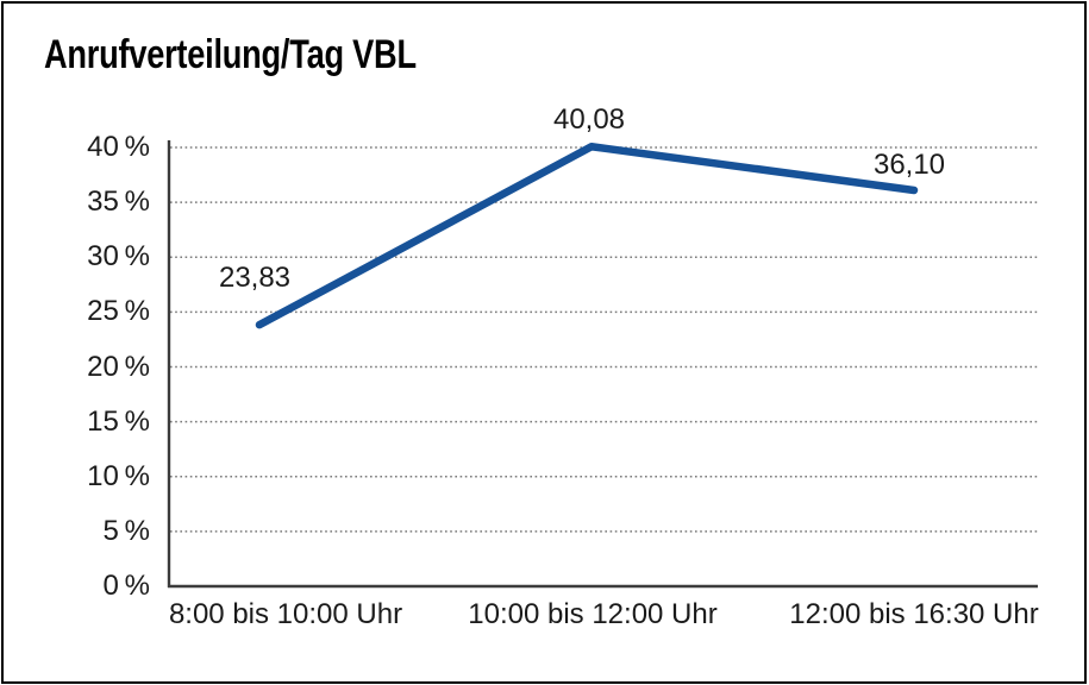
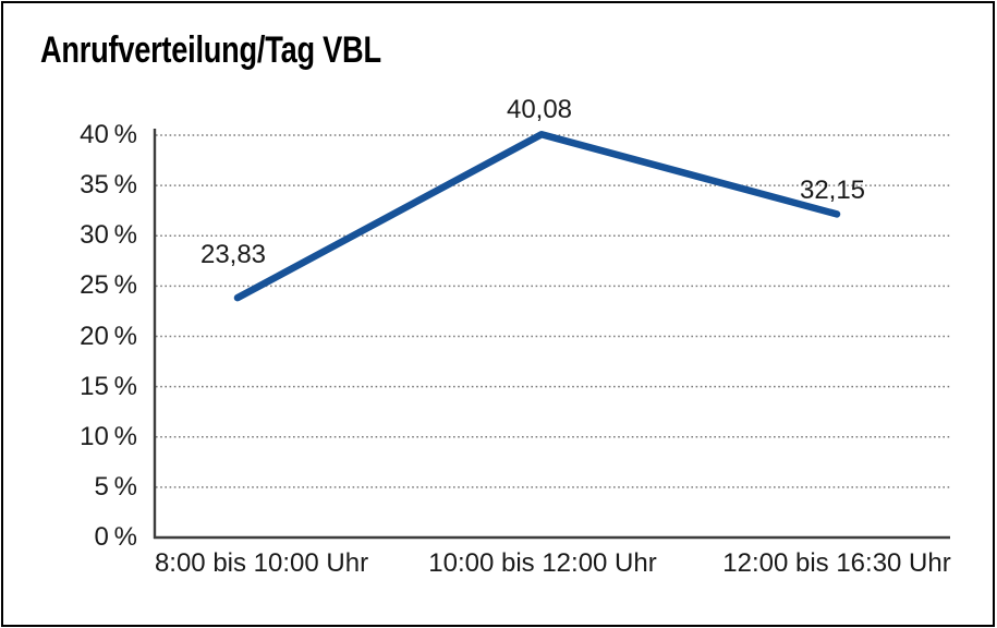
12:00 bis 16:30 Uhr: 36,10 -> 32,15
